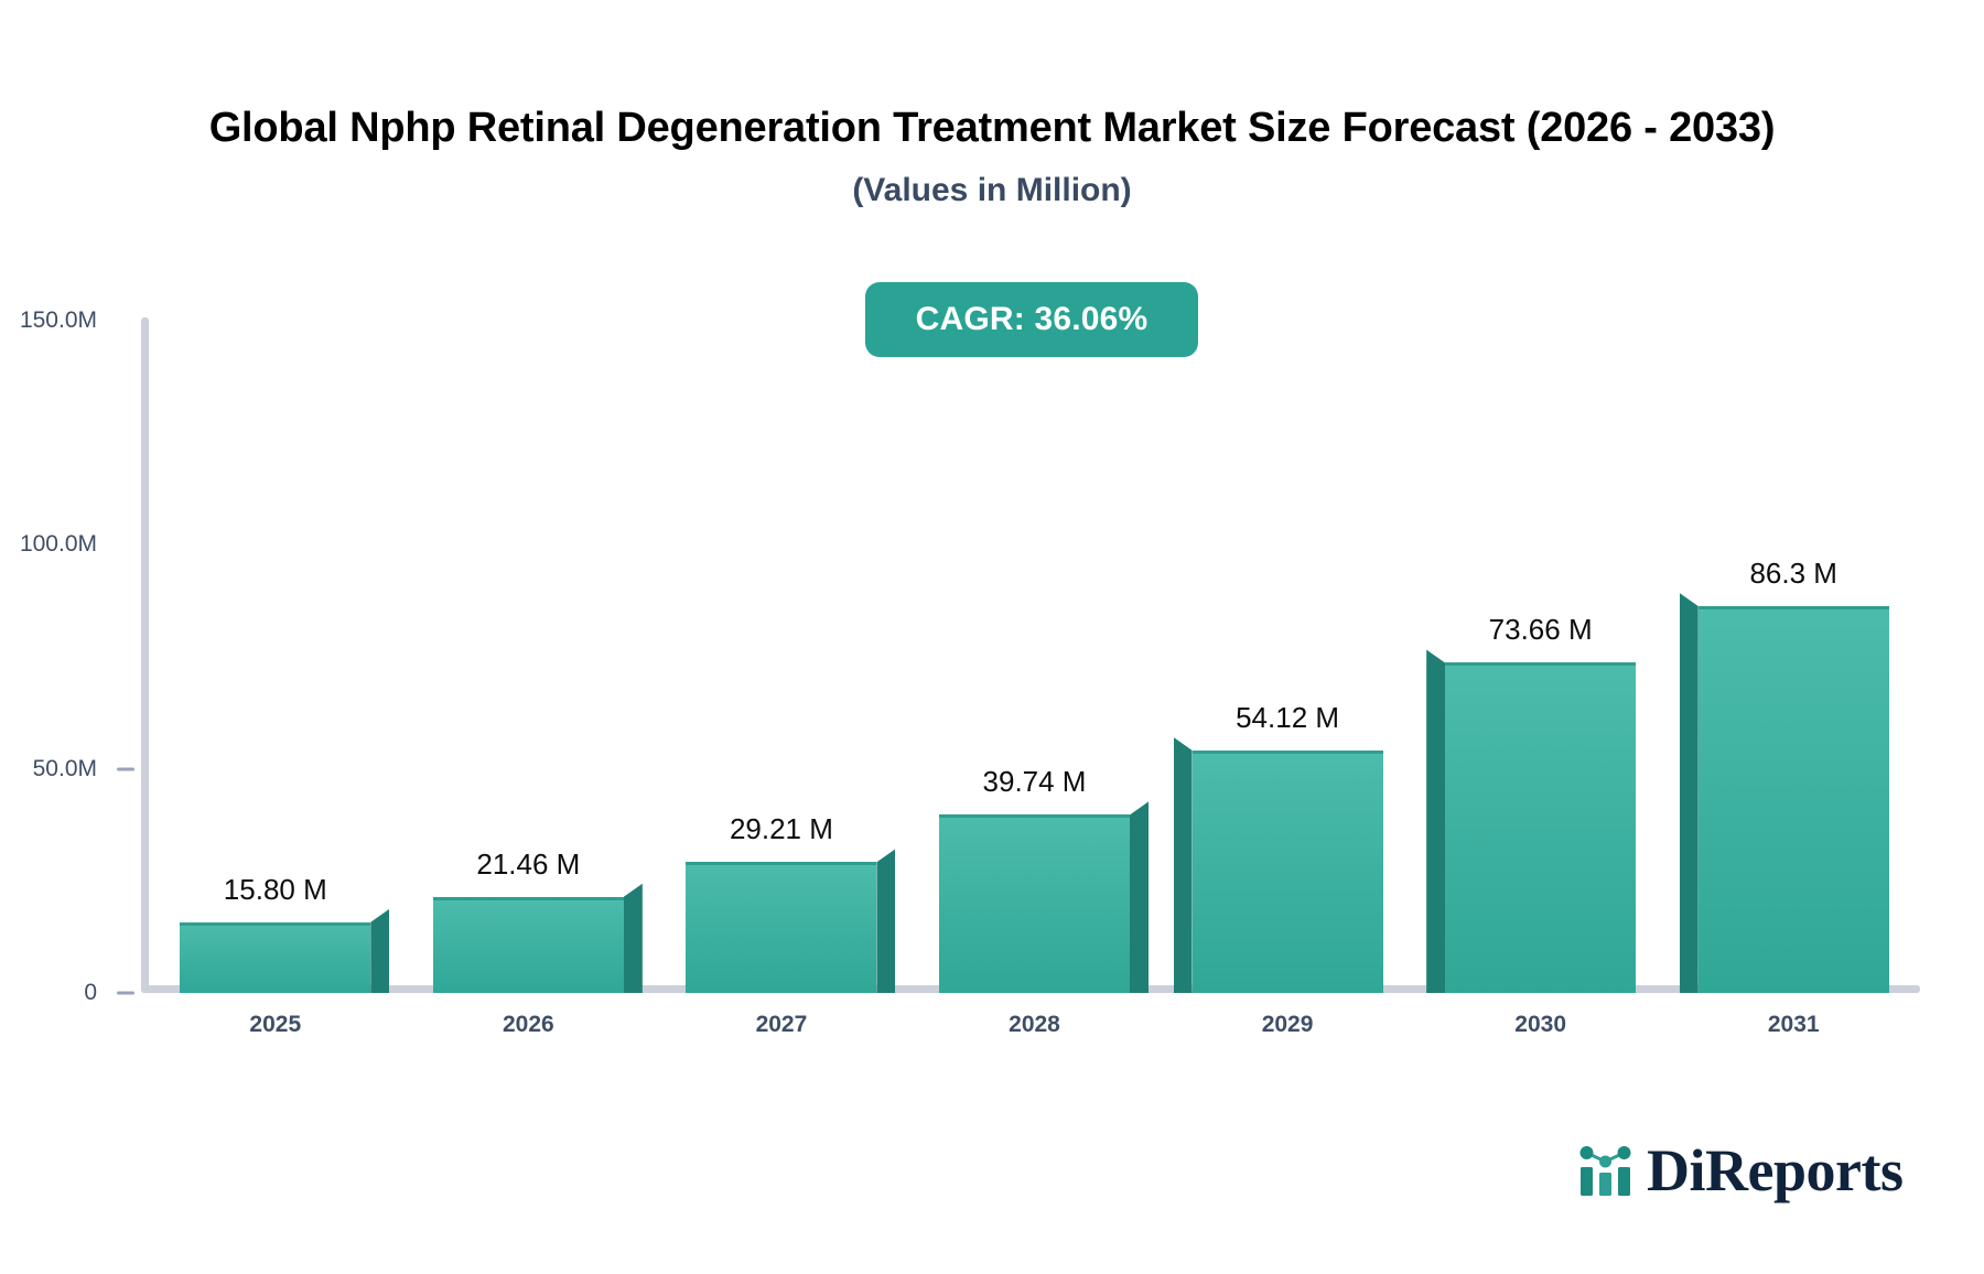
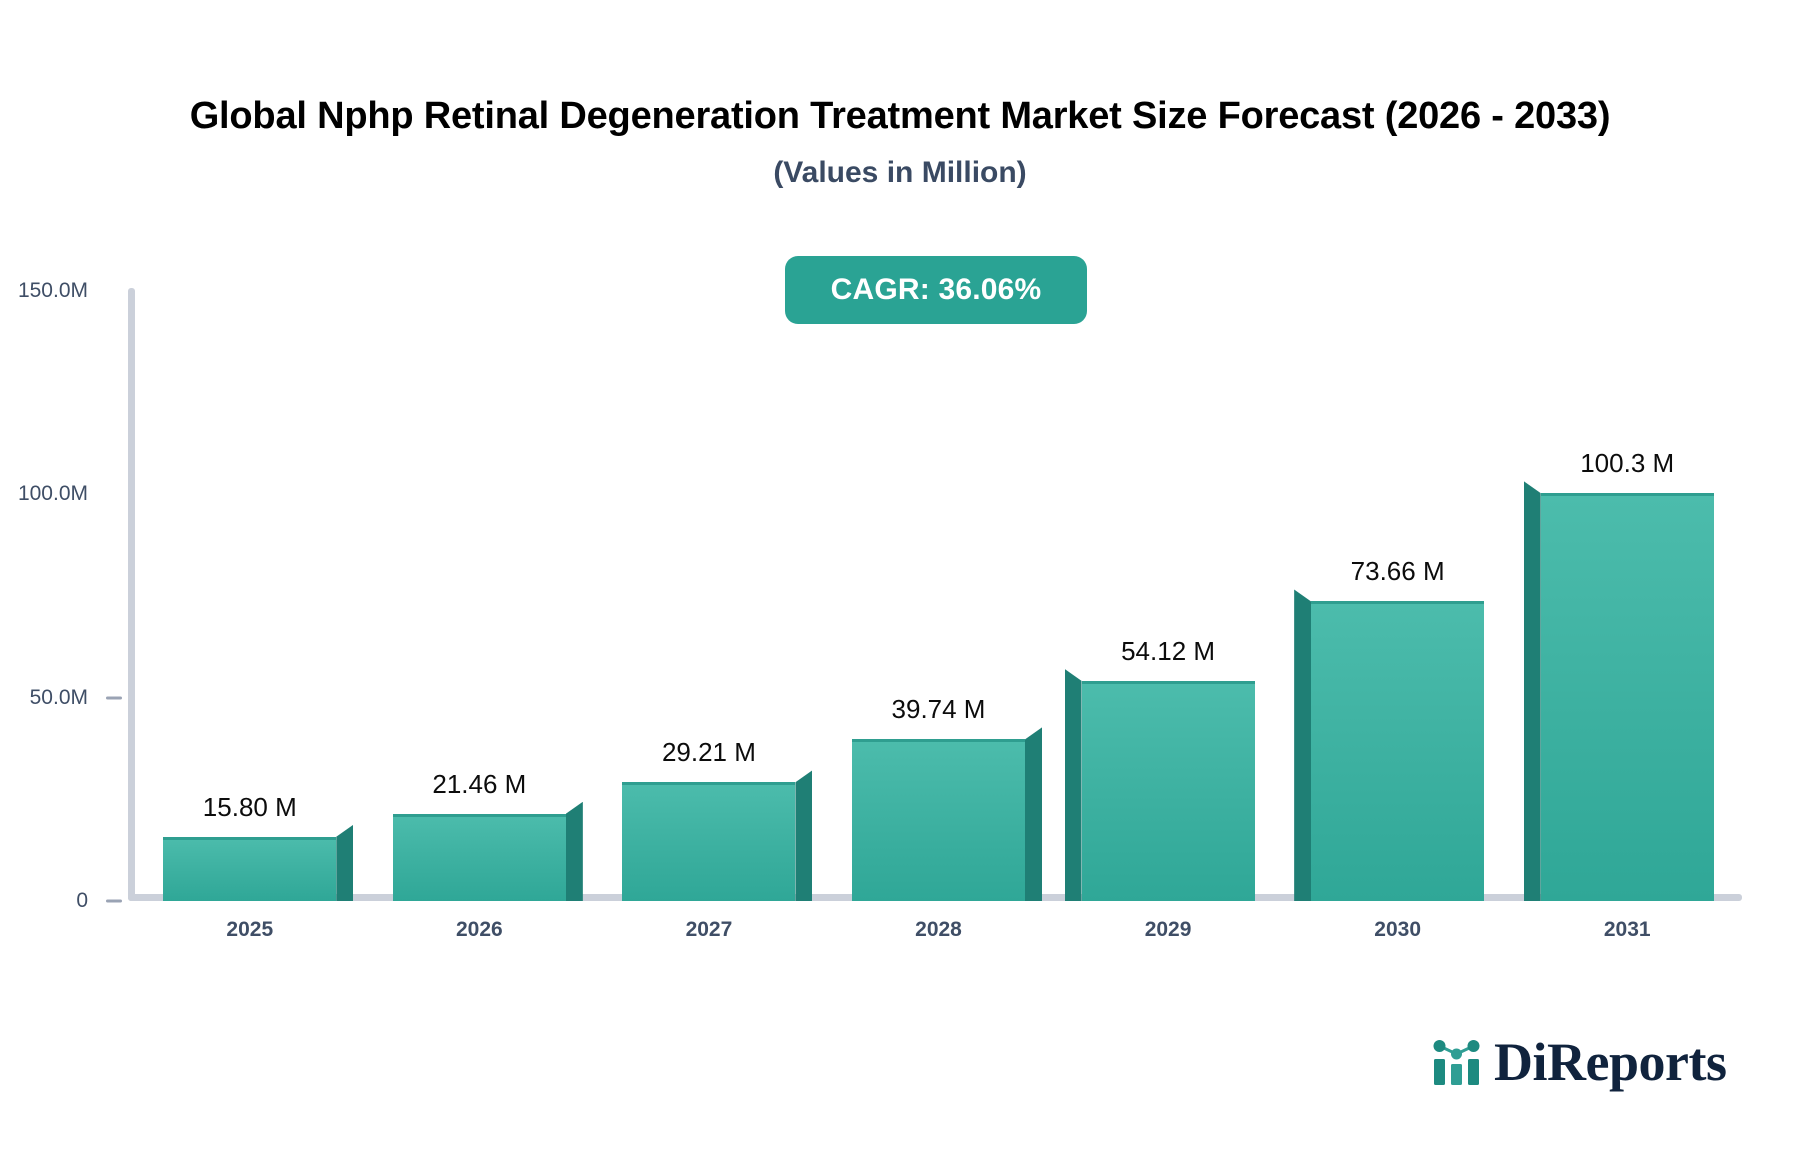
2031: 86.3 -> 100.3
